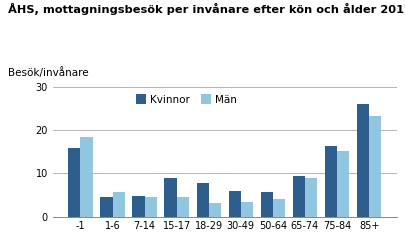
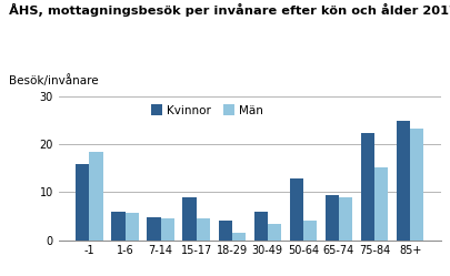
Kvinnor/1-6: 4.5 -> 6.0
Kvinnor/18-29: 7.7 -> 4.0
Män/18-29: 3.2 -> 1.5
Kvinnor/50-64: 5.7 -> 13.0
Kvinnor/75-84: 16.3 -> 22.5
Kvinnor/85+: 26.2 -> 25.0
